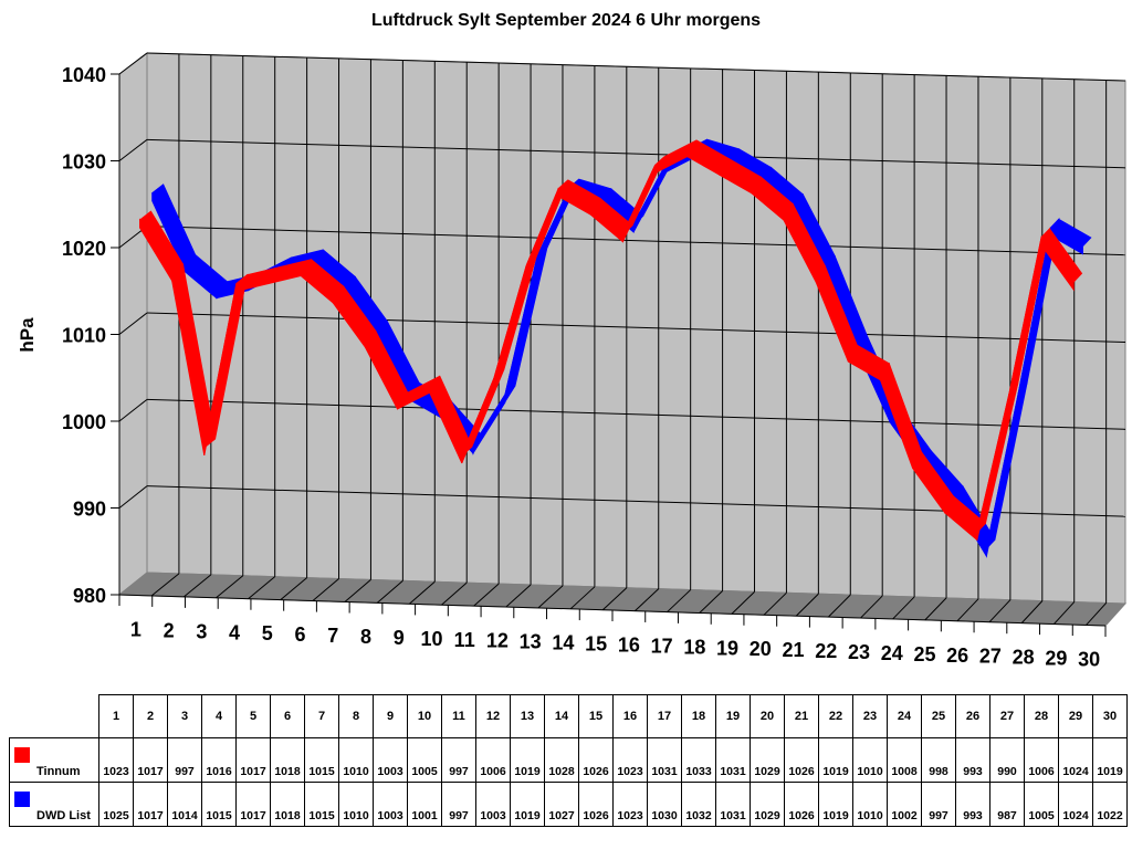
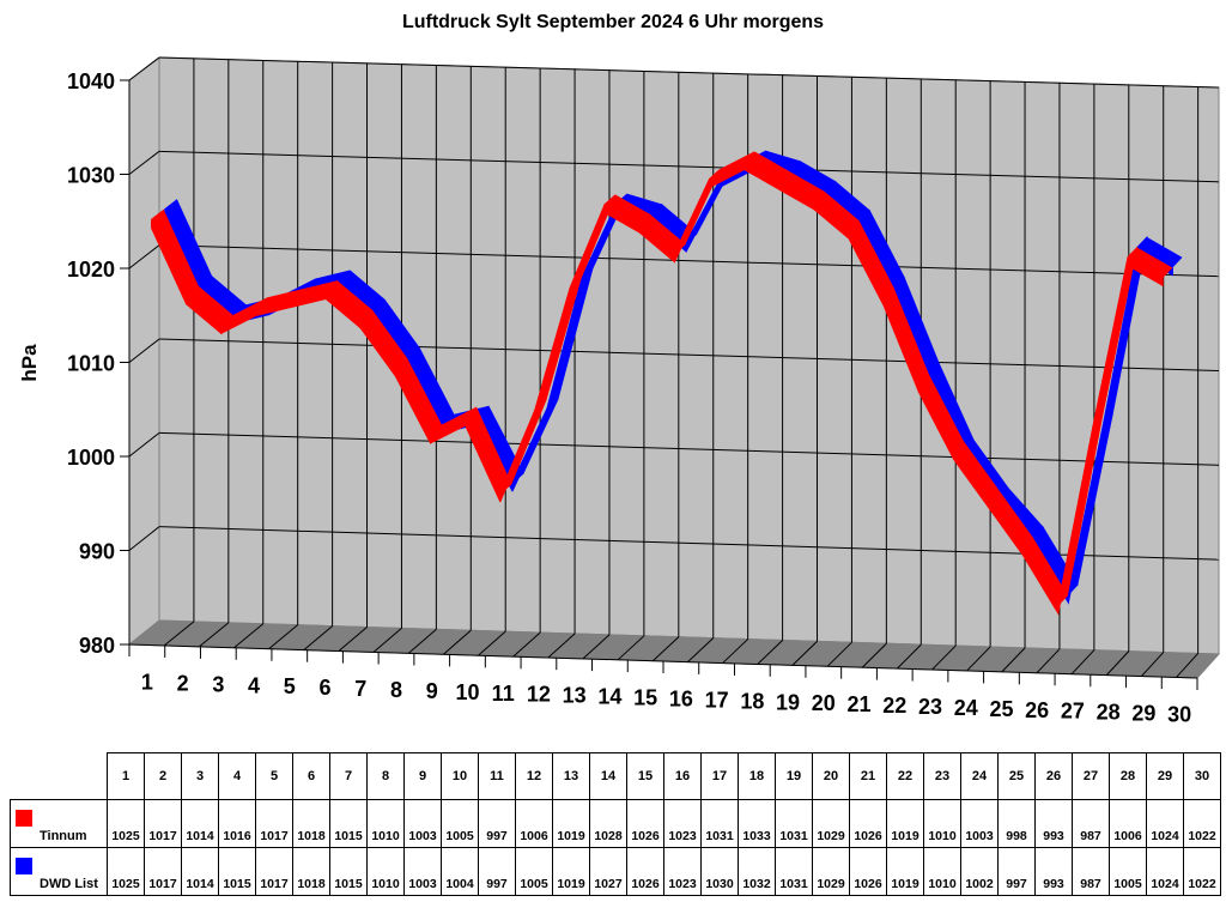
Tinnum/1: 1023 -> 1025
Tinnum/3: 997 -> 1014
DWD List/10: 1001 -> 1004
DWD List/12: 1003 -> 1005
Tinnum/24: 1008 -> 1003
Tinnum/27: 990 -> 987
Tinnum/30: 1019 -> 1022
